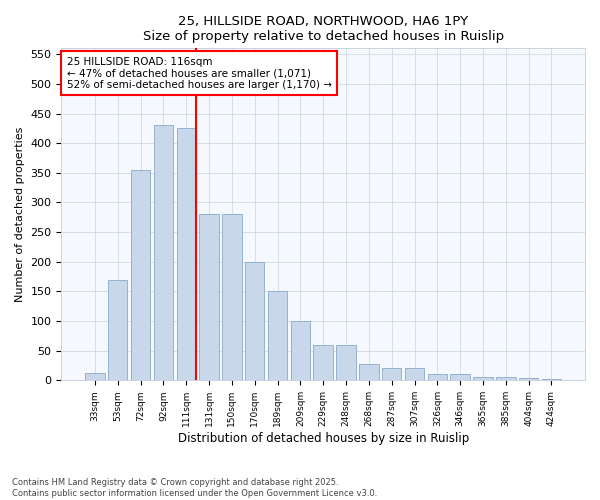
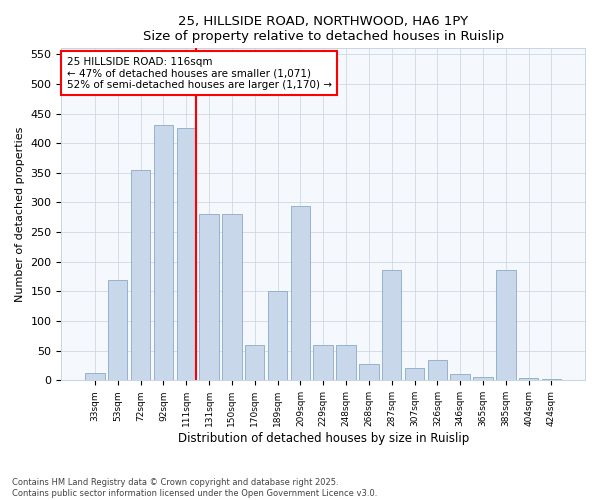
170sqm: 200 -> 60
209sqm: 100 -> 294
287sqm: 20 -> 186
326sqm: 10 -> 34
385sqm: 5 -> 186
